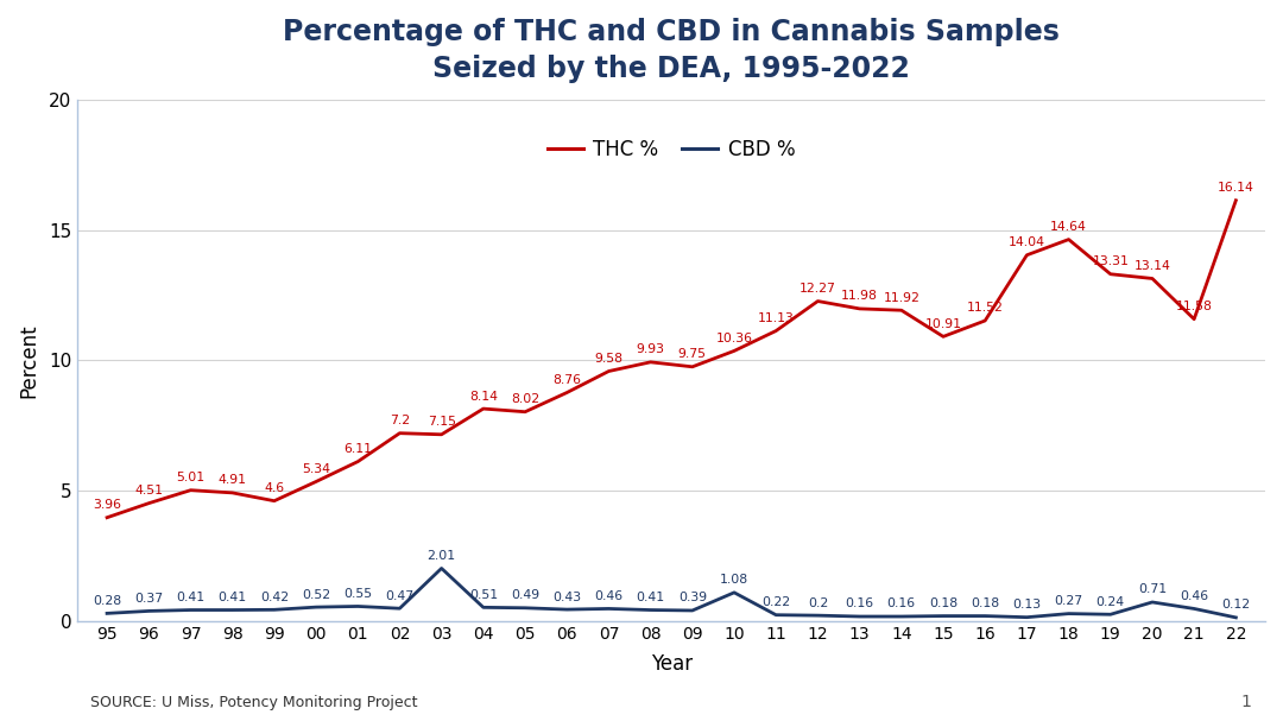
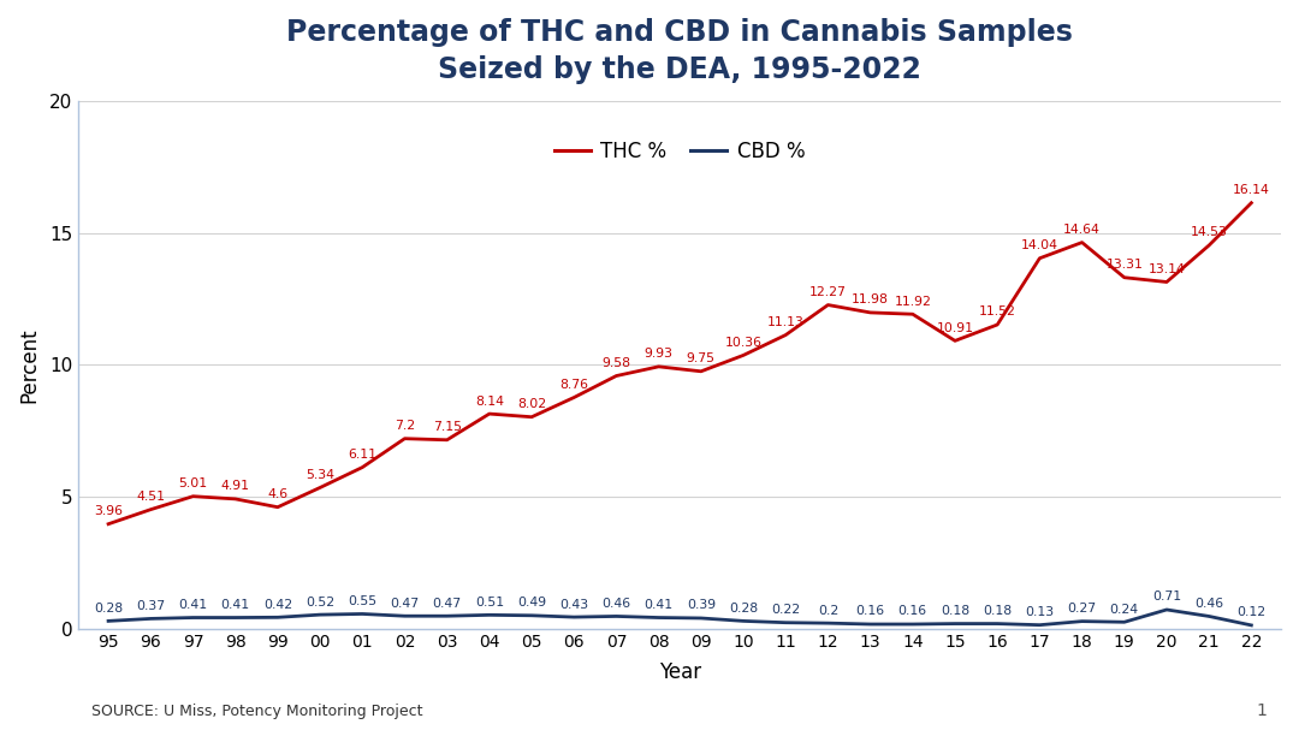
CBD %/03: 2.01 -> 0.47
CBD %/10: 1.08 -> 0.28
THC %/21: 11.58 -> 14.53
